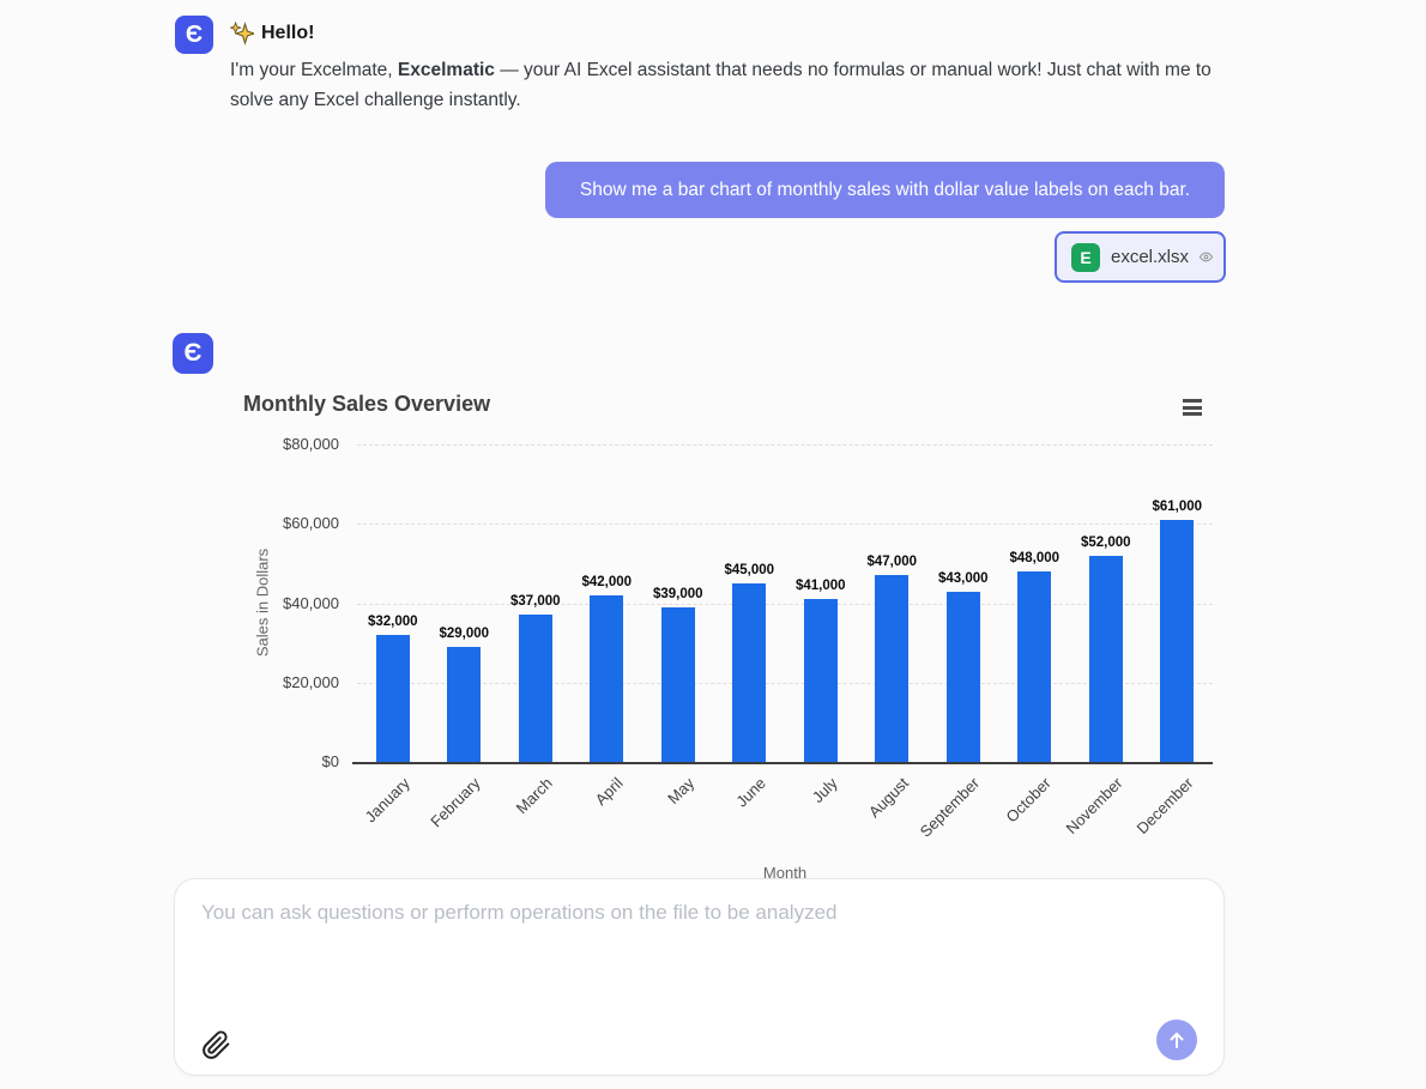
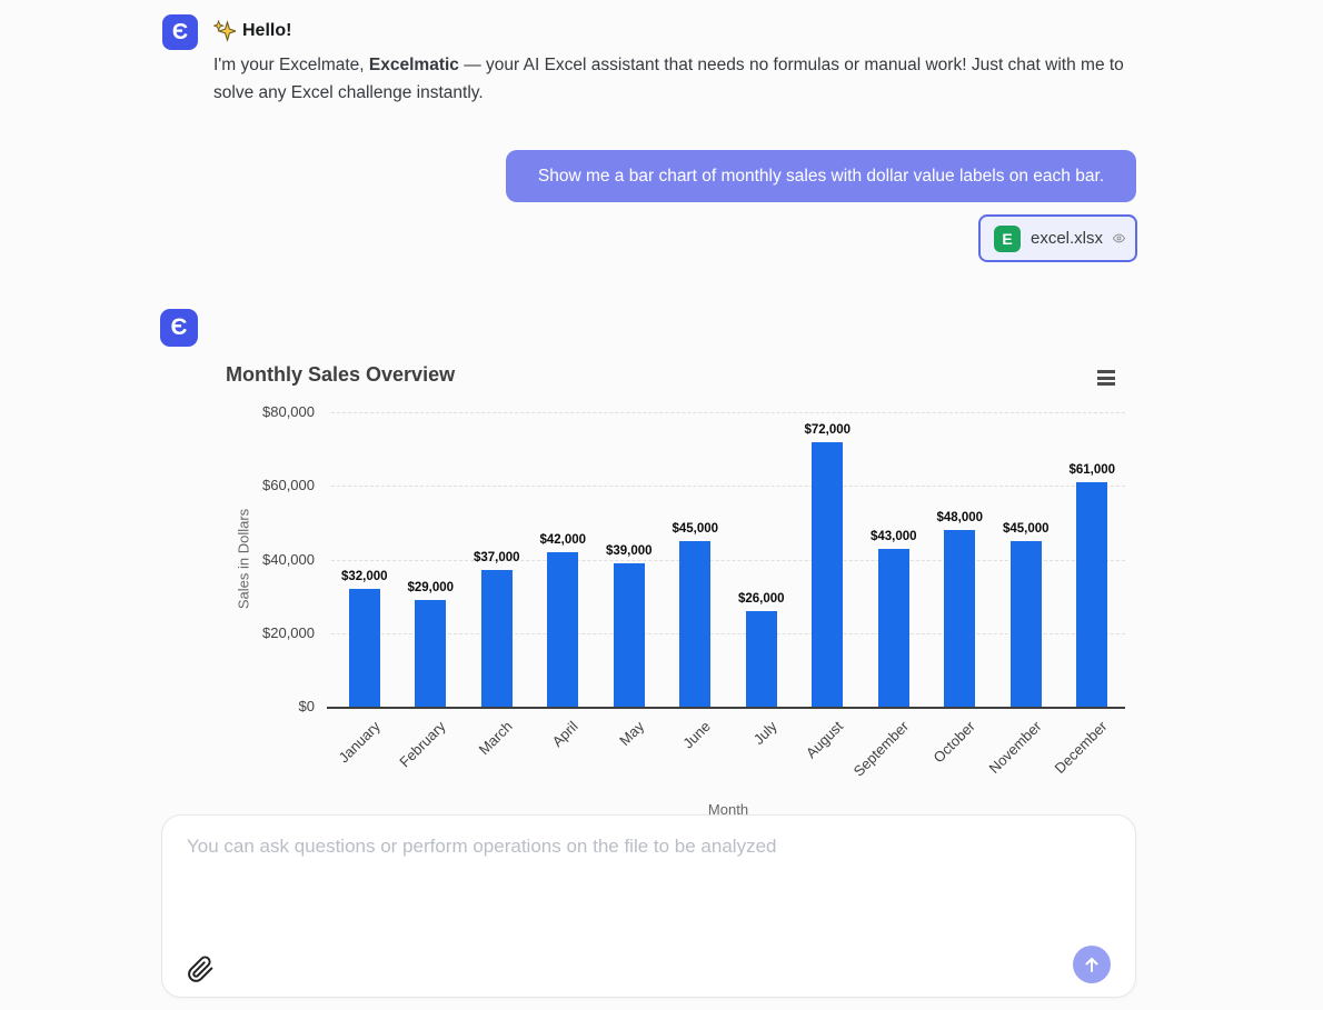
July: $41,000 -> $26,000
August: $47,000 -> $72,000
November: $52,000 -> $45,000
